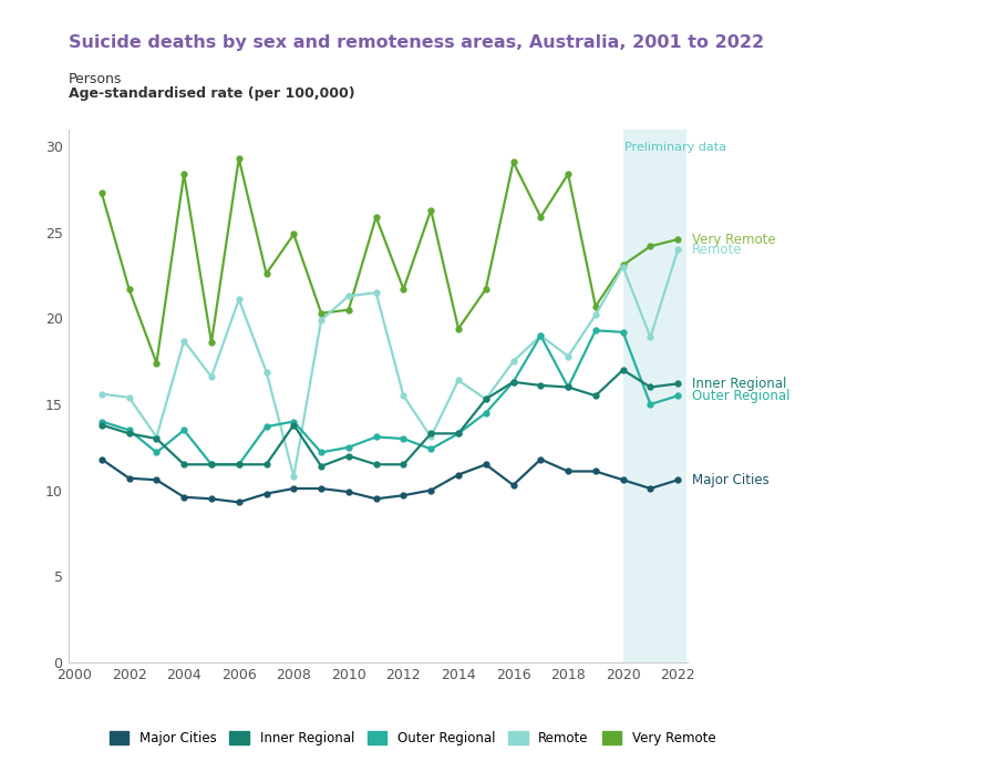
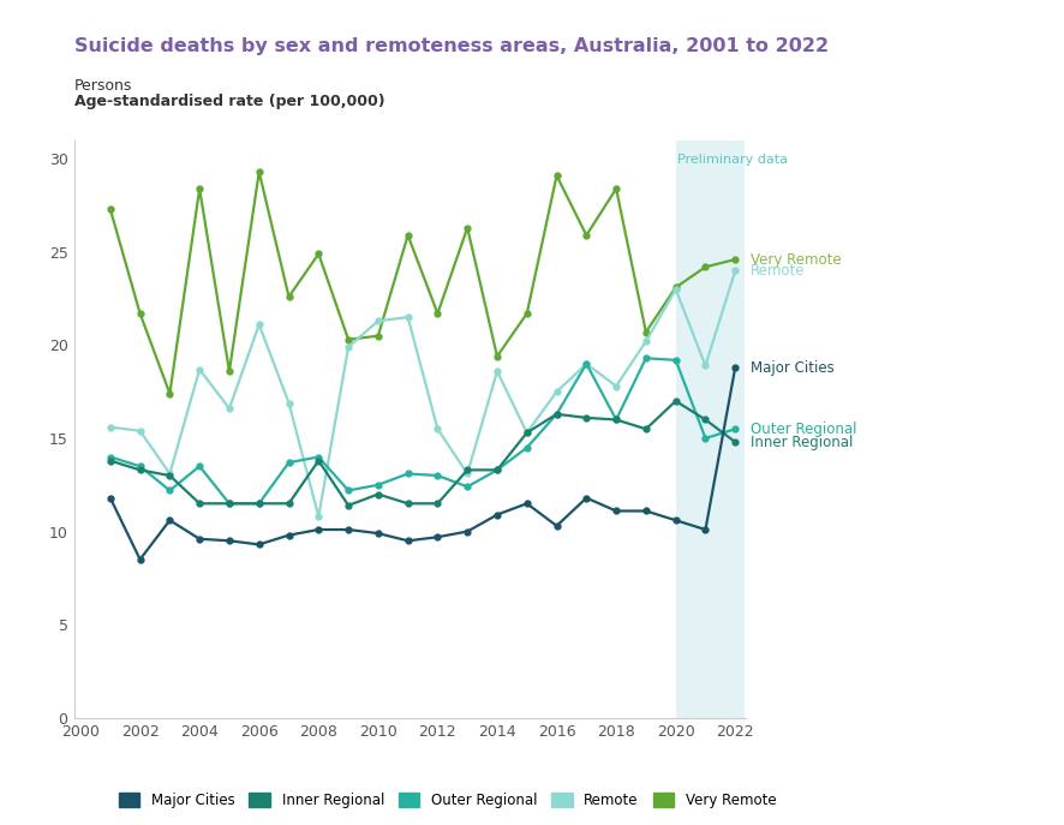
Major Cities/2002: 10.7 -> 8.5
Remote/2014: 16.4 -> 18.6
Major Cities/2022: 10.6 -> 18.8
Inner Regional/2022: 16.2 -> 14.8
